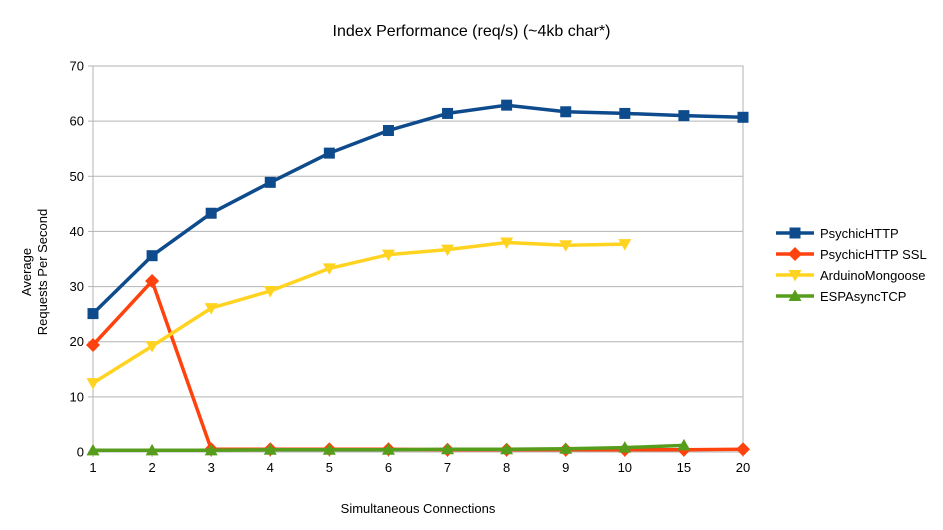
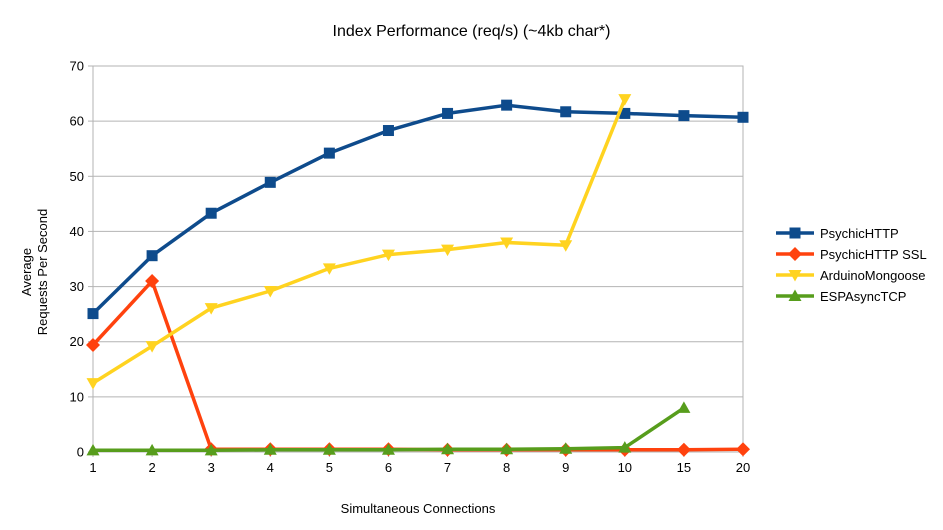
ArduinoMongoose/10: 38 -> 64
ESPAsyncTCP/15: 1 -> 8
